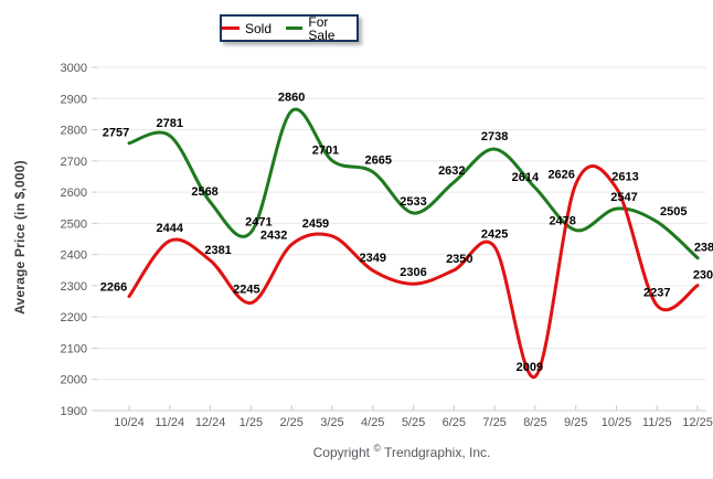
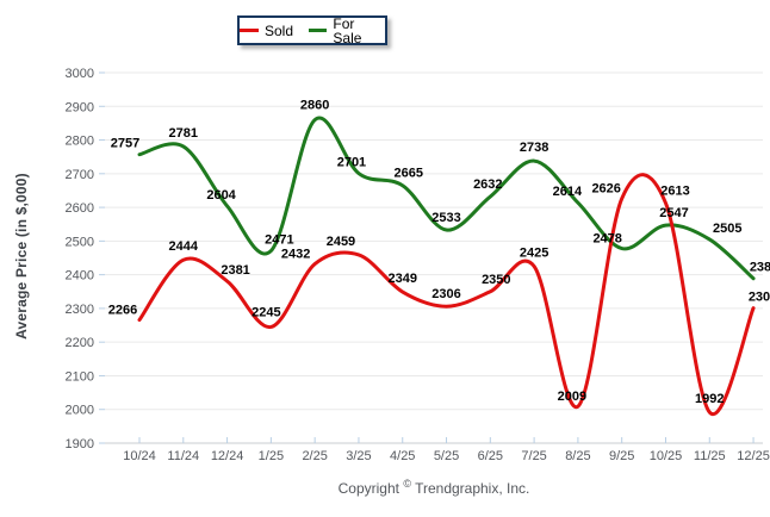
For Sale/12/24: 2568 -> 2604
Sold/11/25: 2237 -> 1992
